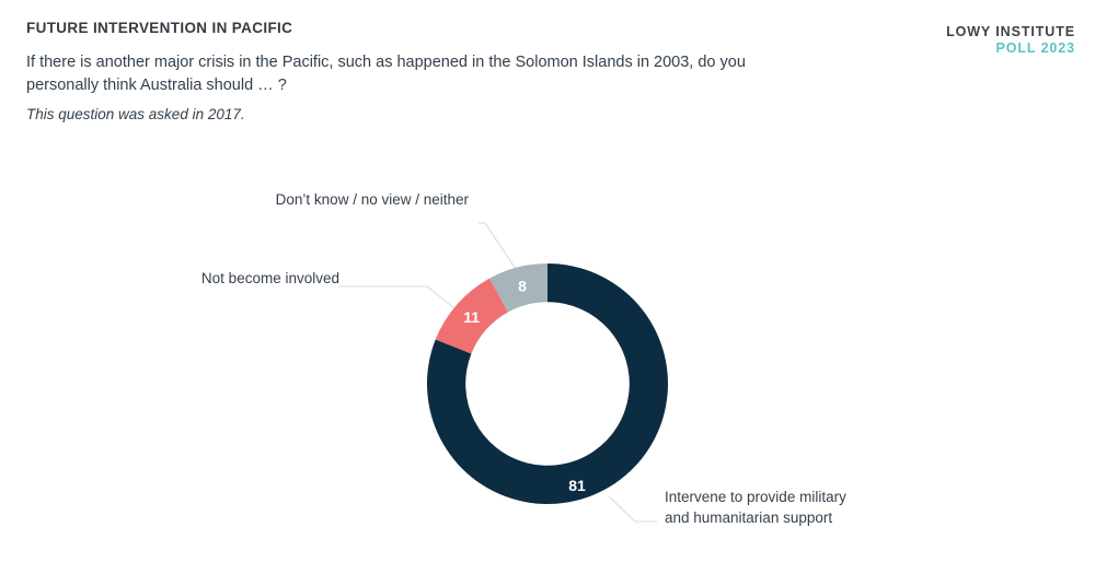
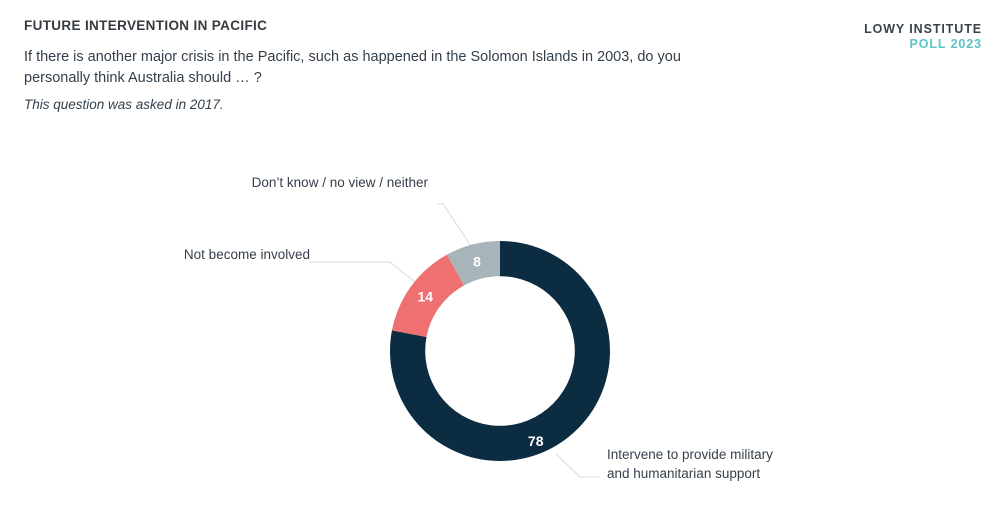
Intervene to provide military and humanitarian support: 81 -> 78
Not become involved: 11 -> 14
